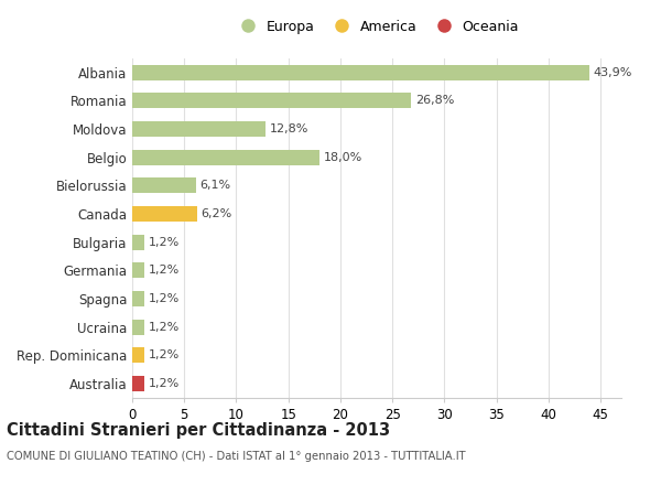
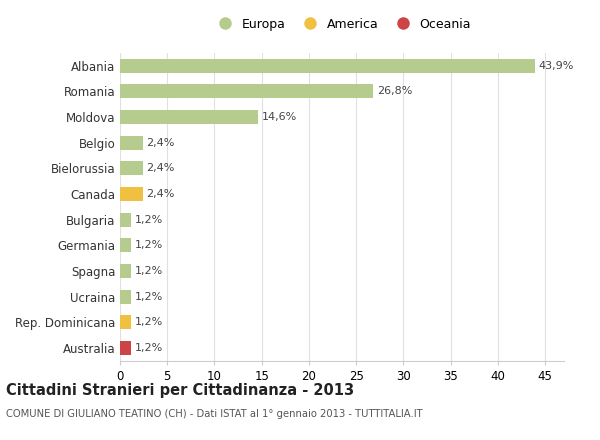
Moldova: 12,8% -> 14,6%
Belgio: 18,0% -> 2,4%
Bielorussia: 6,1% -> 2,4%
Canada: 6,2% -> 2,4%
